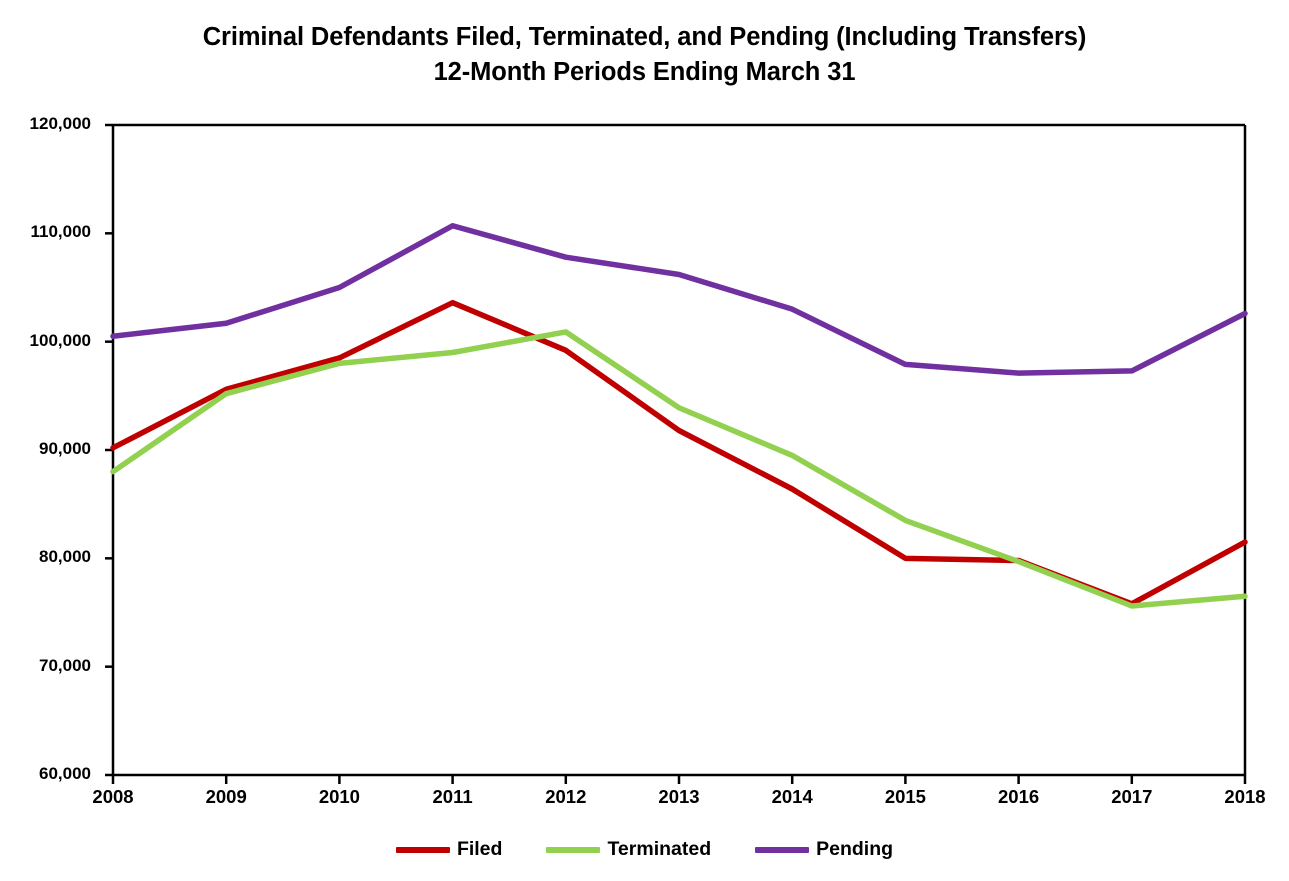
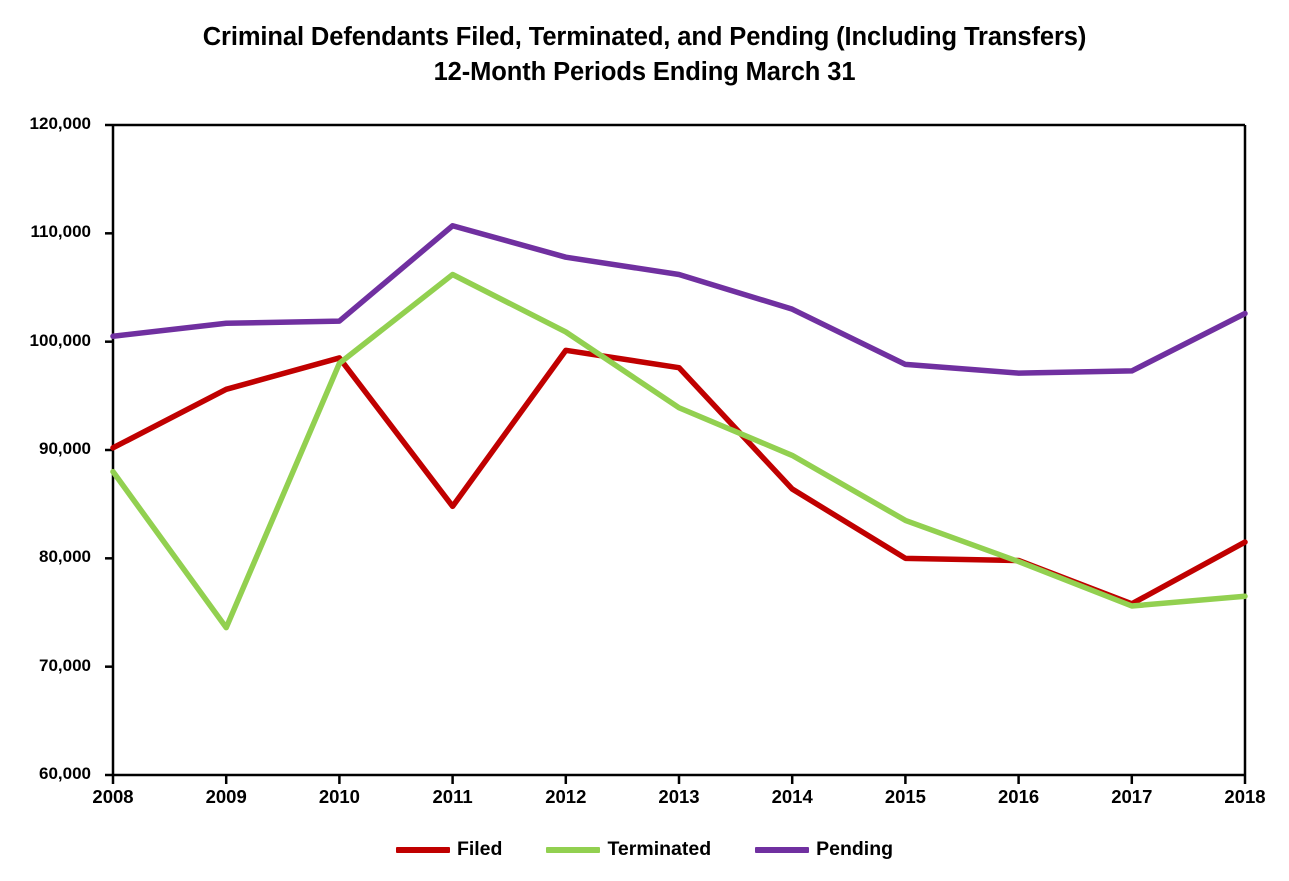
Terminated/2009: 95200 -> 73600
Pending/2010: 105000 -> 101900
Filed/2011: 103600 -> 84800
Terminated/2011: 99000 -> 106200
Filed/2013: 91800 -> 97600
